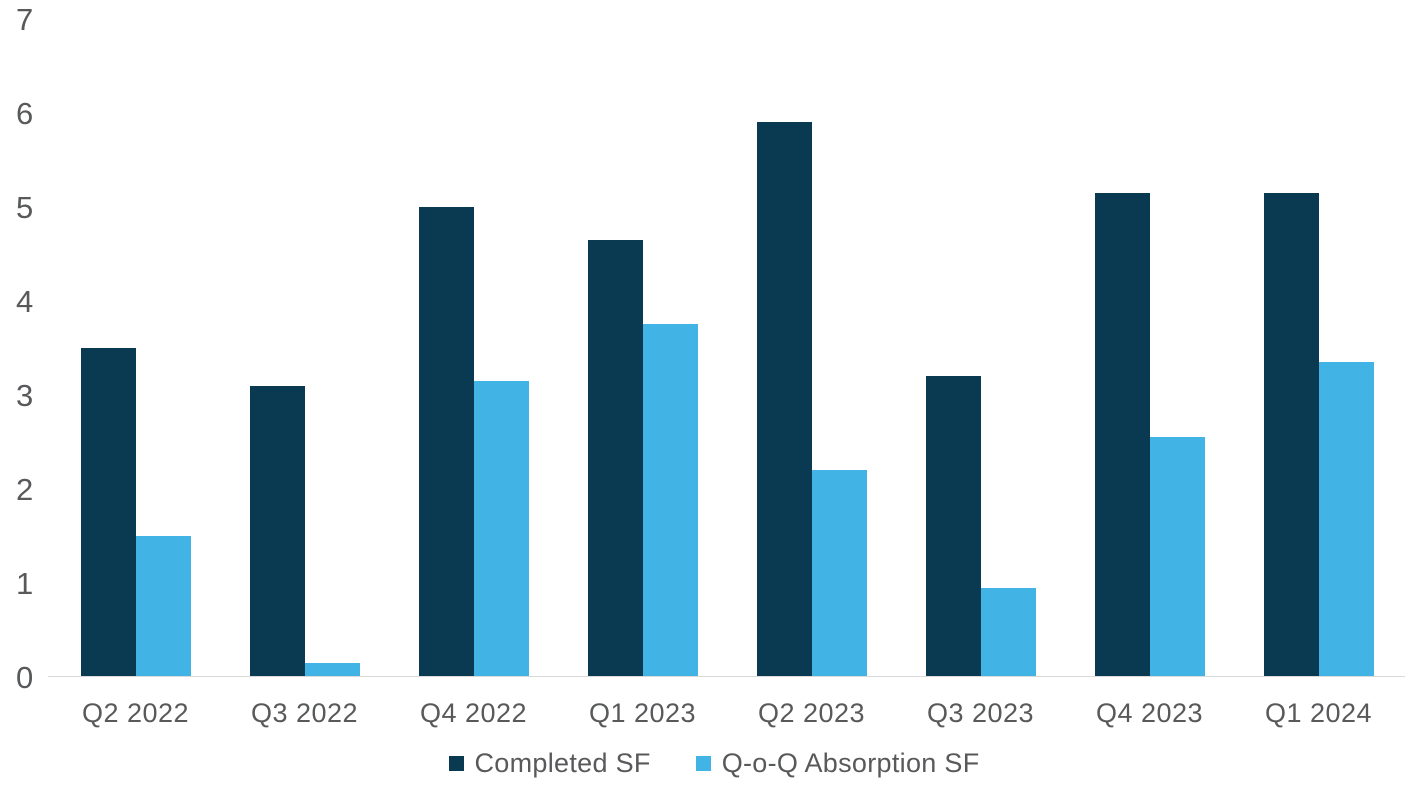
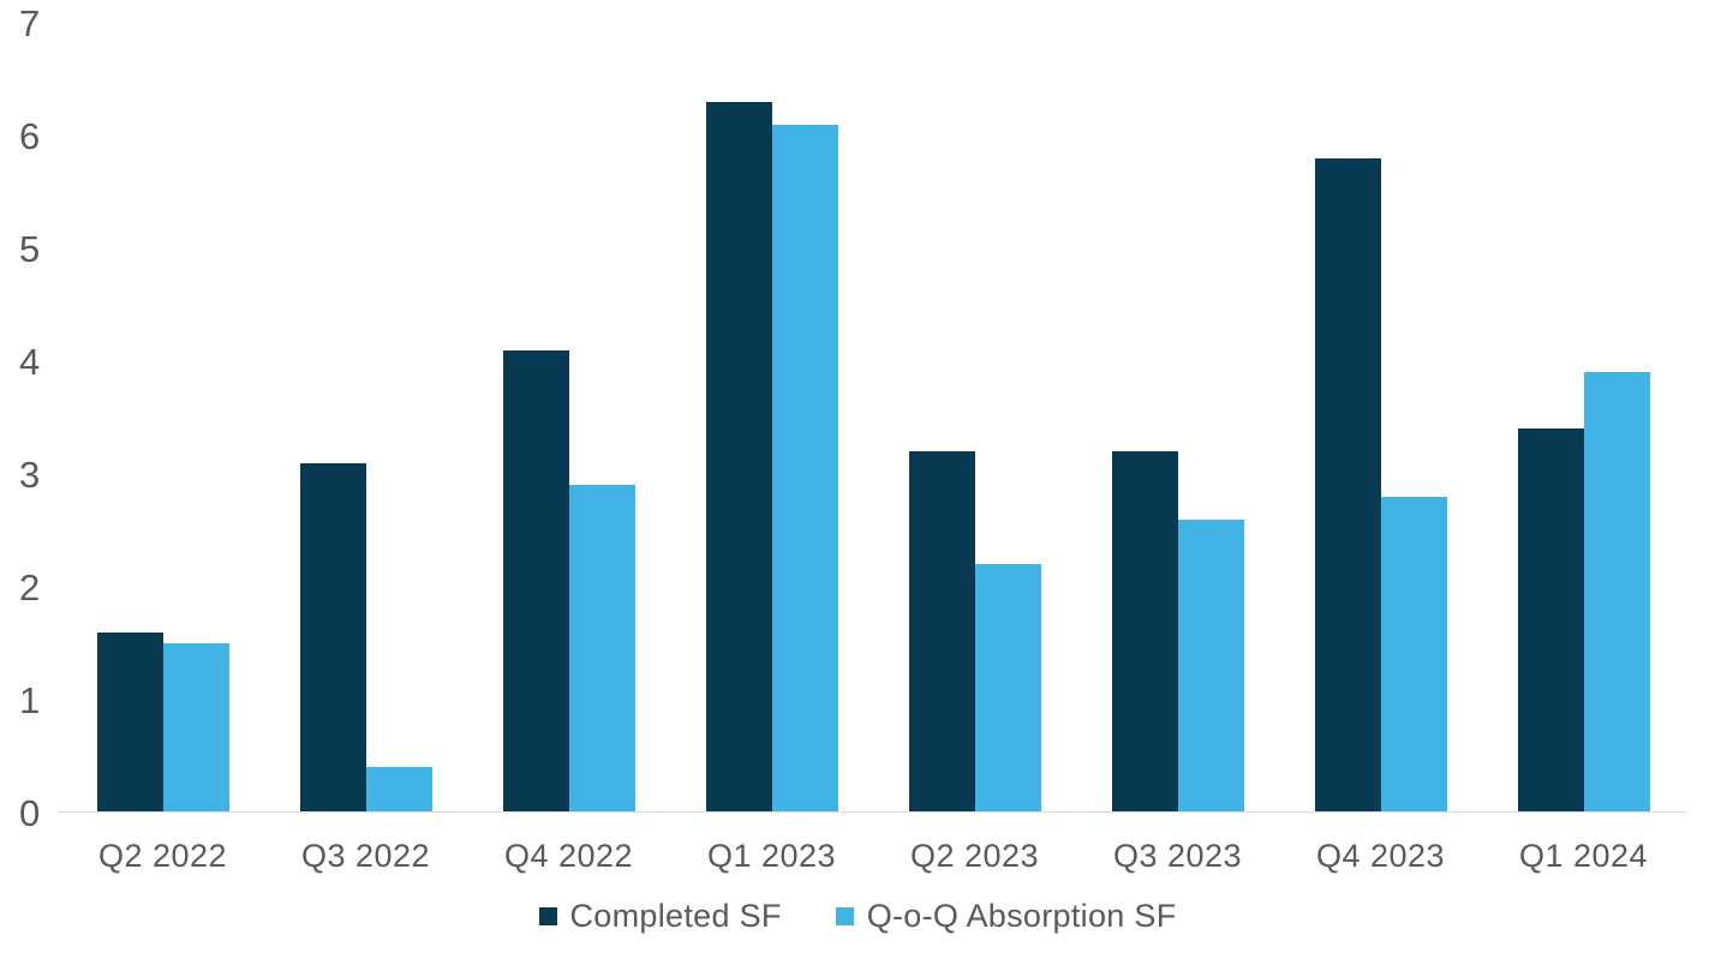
Completed SF/Q2 2022: 3.5 -> 1.6
Q-o-Q Absorption SF/Q3 2022: 0.1 -> 0.4
Completed SF/Q4 2022: 5.0 -> 4.1
Q-o-Q Absorption SF/Q4 2022: 3.1 -> 2.9
Completed SF/Q1 2023: 4.7 -> 6.3
Q-o-Q Absorption SF/Q1 2023: 3.8 -> 6.1
Completed SF/Q2 2023: 5.9 -> 3.2
Q-o-Q Absorption SF/Q3 2023: 0.9 -> 2.6
Completed SF/Q4 2023: 5.2 -> 5.8
Q-o-Q Absorption SF/Q4 2023: 2.5 -> 2.8
Completed SF/Q1 2024: 5.2 -> 3.4
Q-o-Q Absorption SF/Q1 2024: 3.4 -> 3.9
